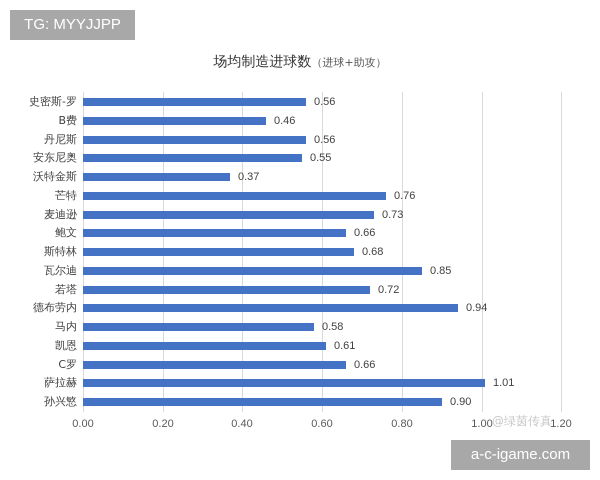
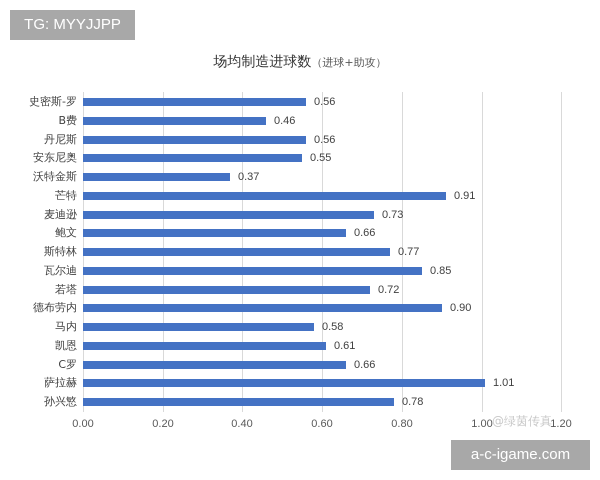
芒特: 0.76 -> 0.91
斯特林: 0.68 -> 0.77
德布劳内: 0.94 -> 0.90
孙兴慜: 0.90 -> 0.78
